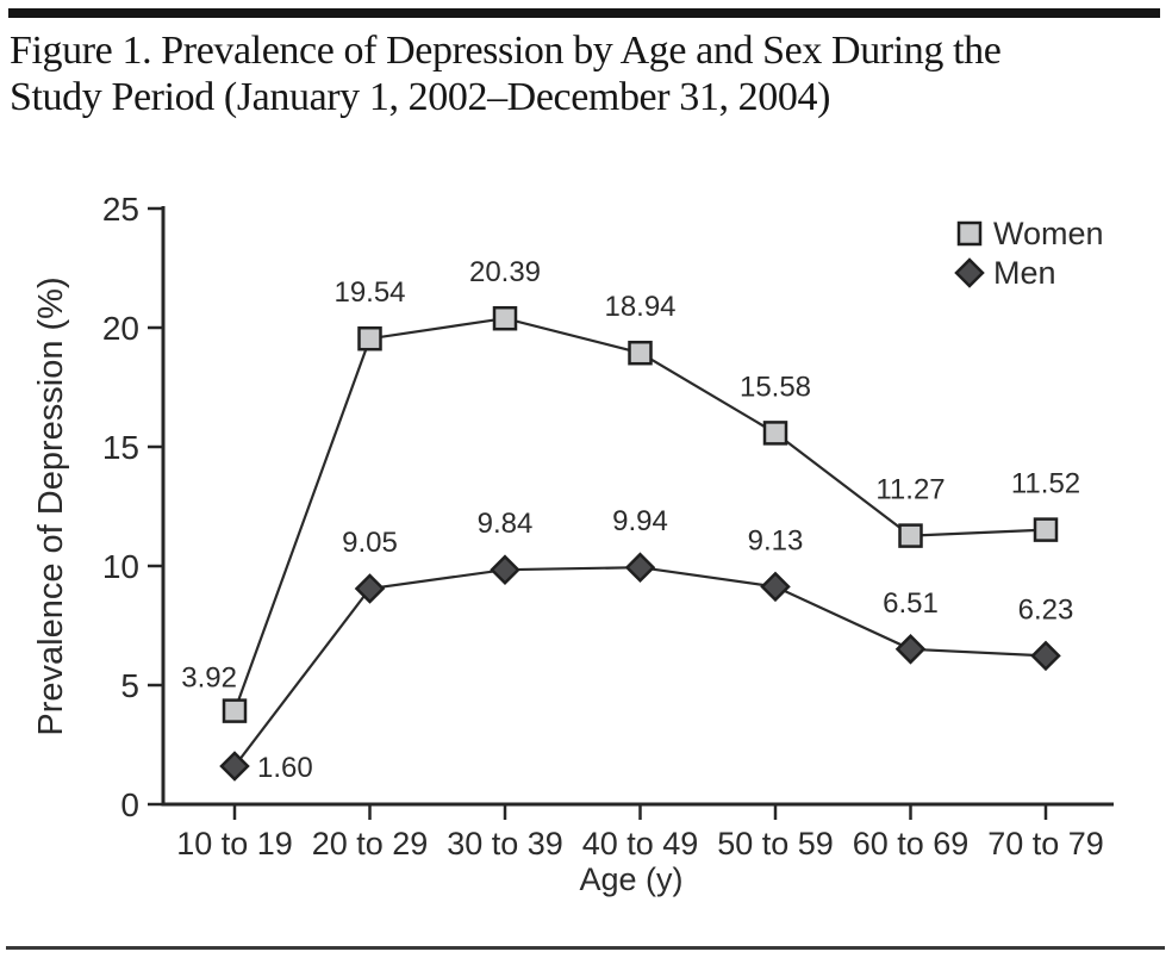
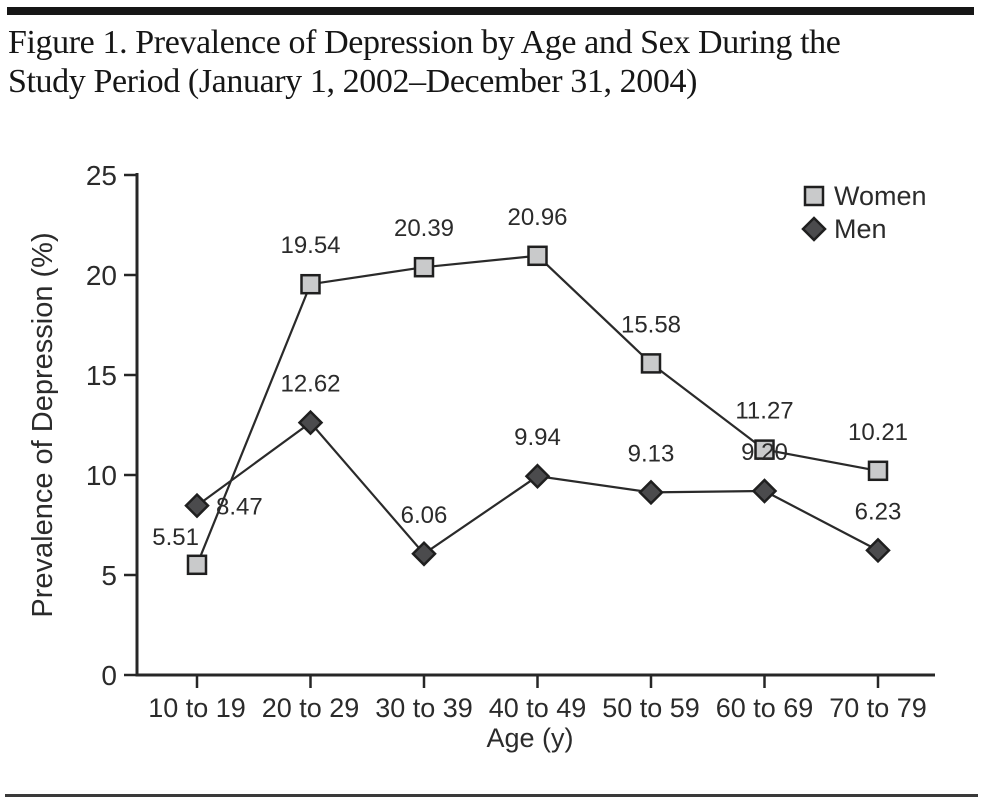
Women/10 to 19: 3.92 -> 5.51
Men/10 to 19: 1.60 -> 8.47
Men/20 to 29: 9.05 -> 12.62
Men/30 to 39: 9.84 -> 6.06
Women/40 to 49: 18.94 -> 20.96
Men/60 to 69: 6.51 -> 9.20
Women/70 to 79: 11.52 -> 10.21
